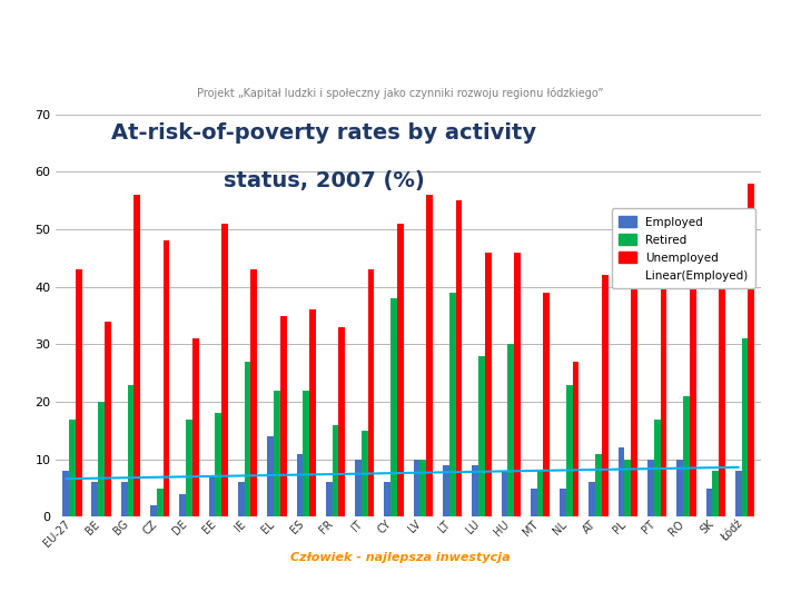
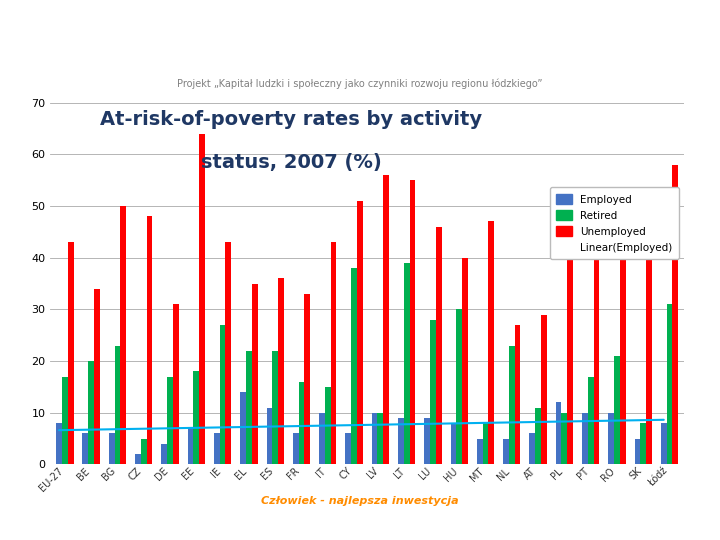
Unemployed/BG: 56 -> 50
Unemployed/EE: 51 -> 64
Unemployed/HU: 46 -> 40
Unemployed/MT: 39 -> 47
Unemployed/AT: 42 -> 29
